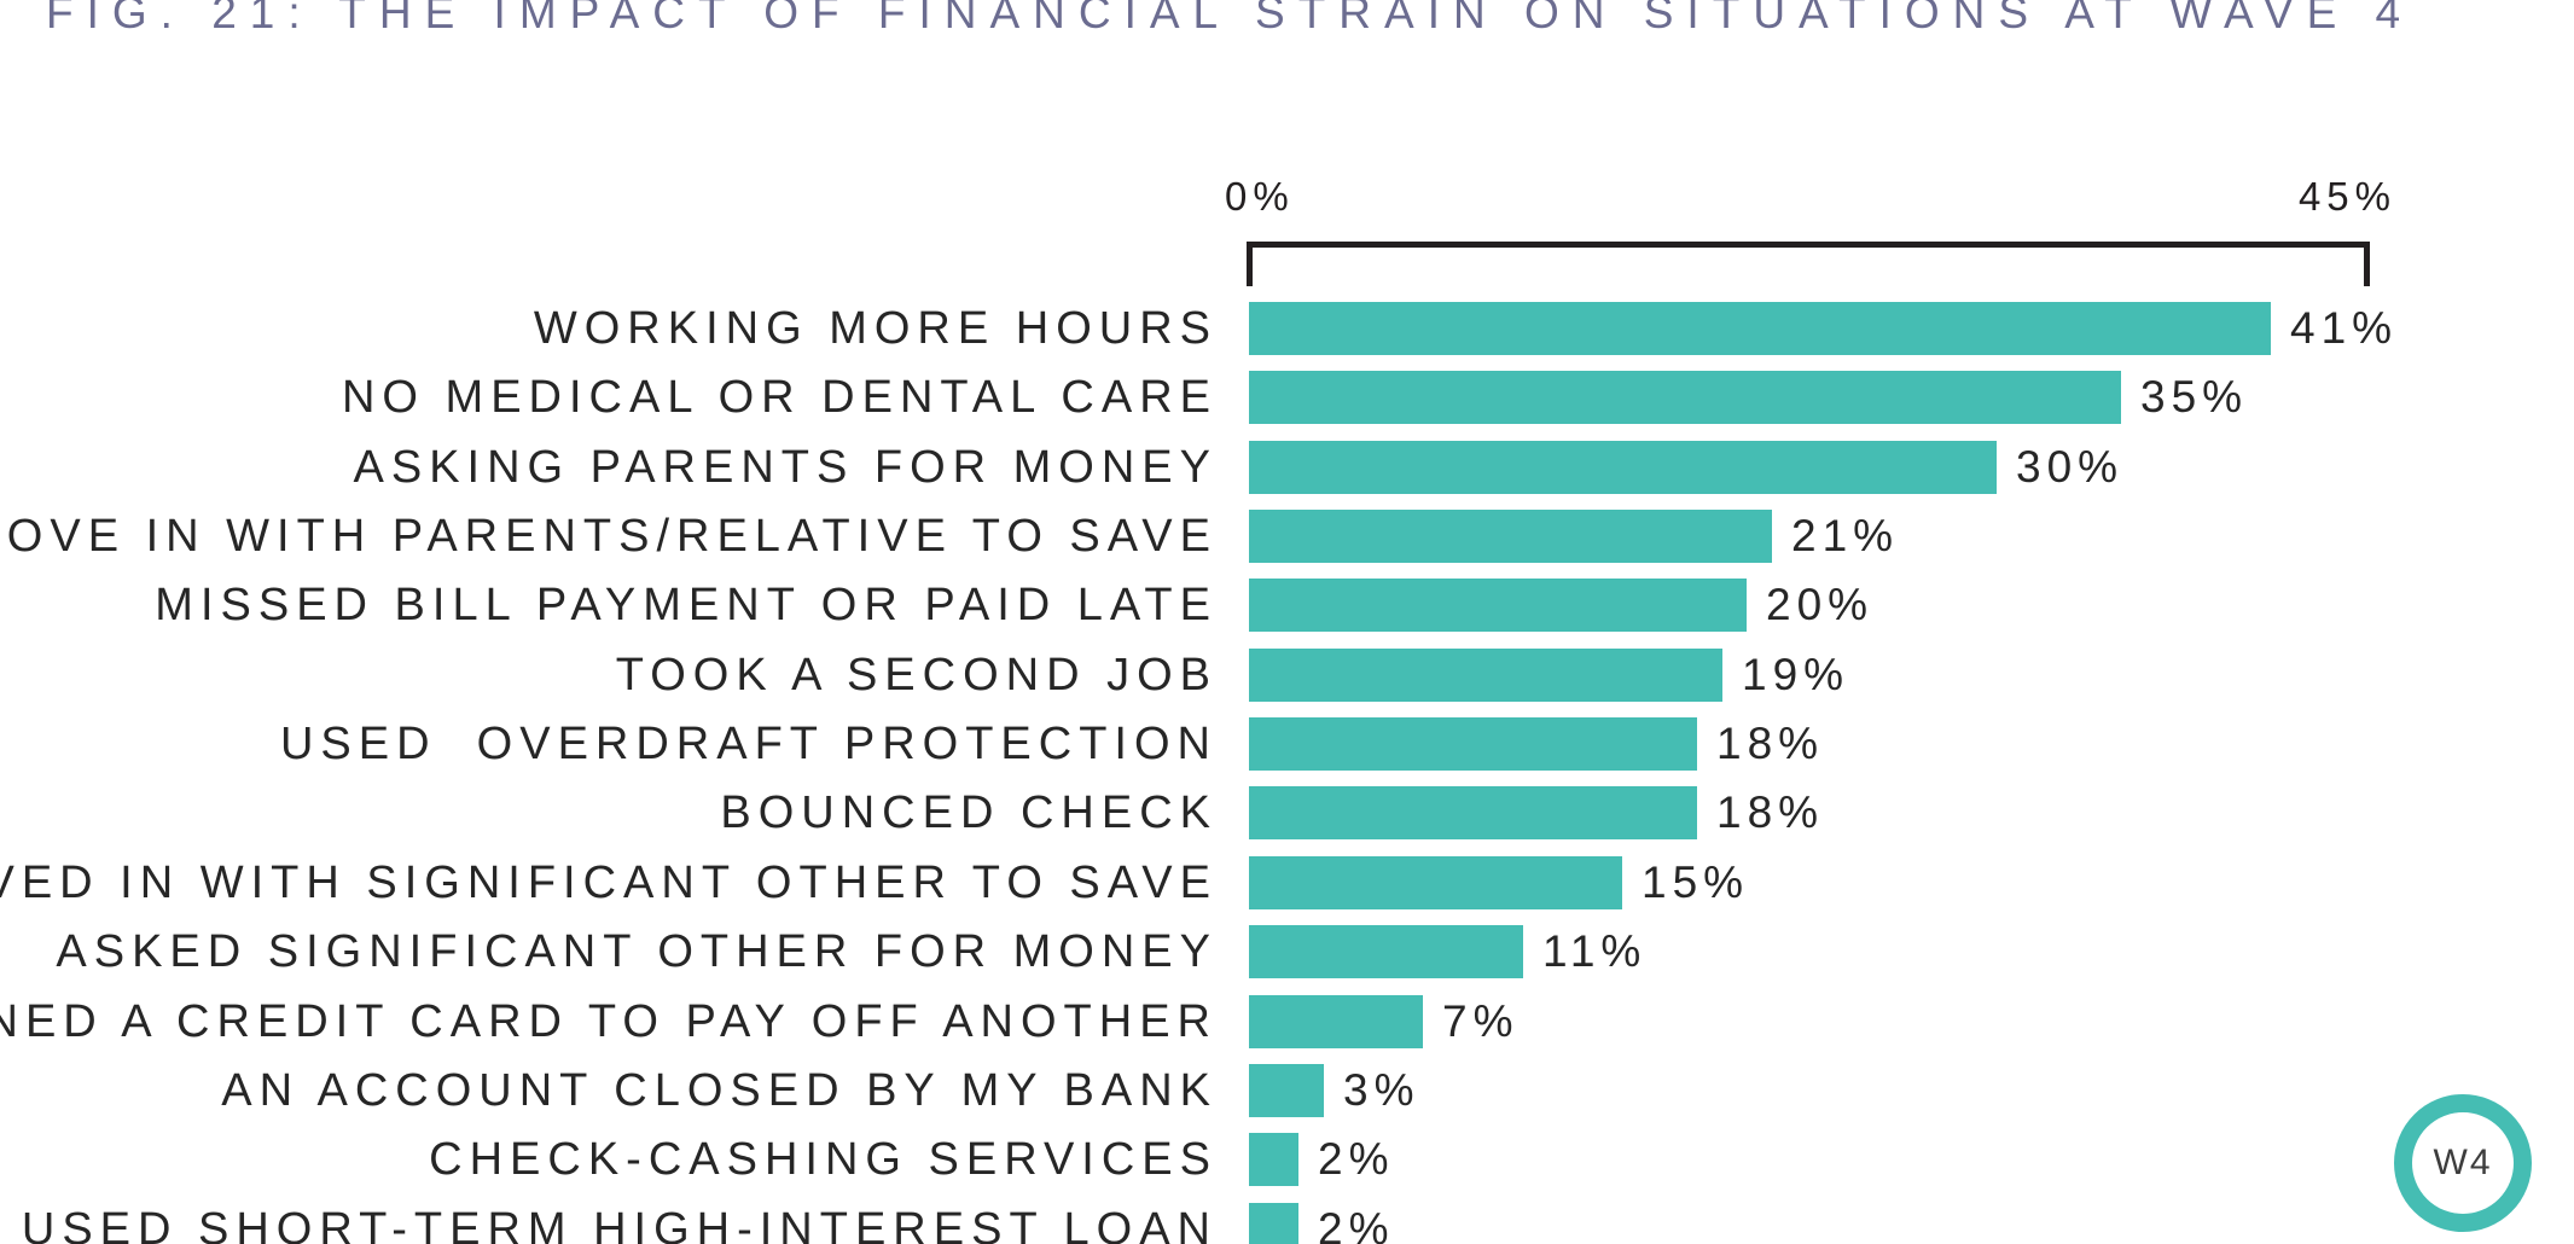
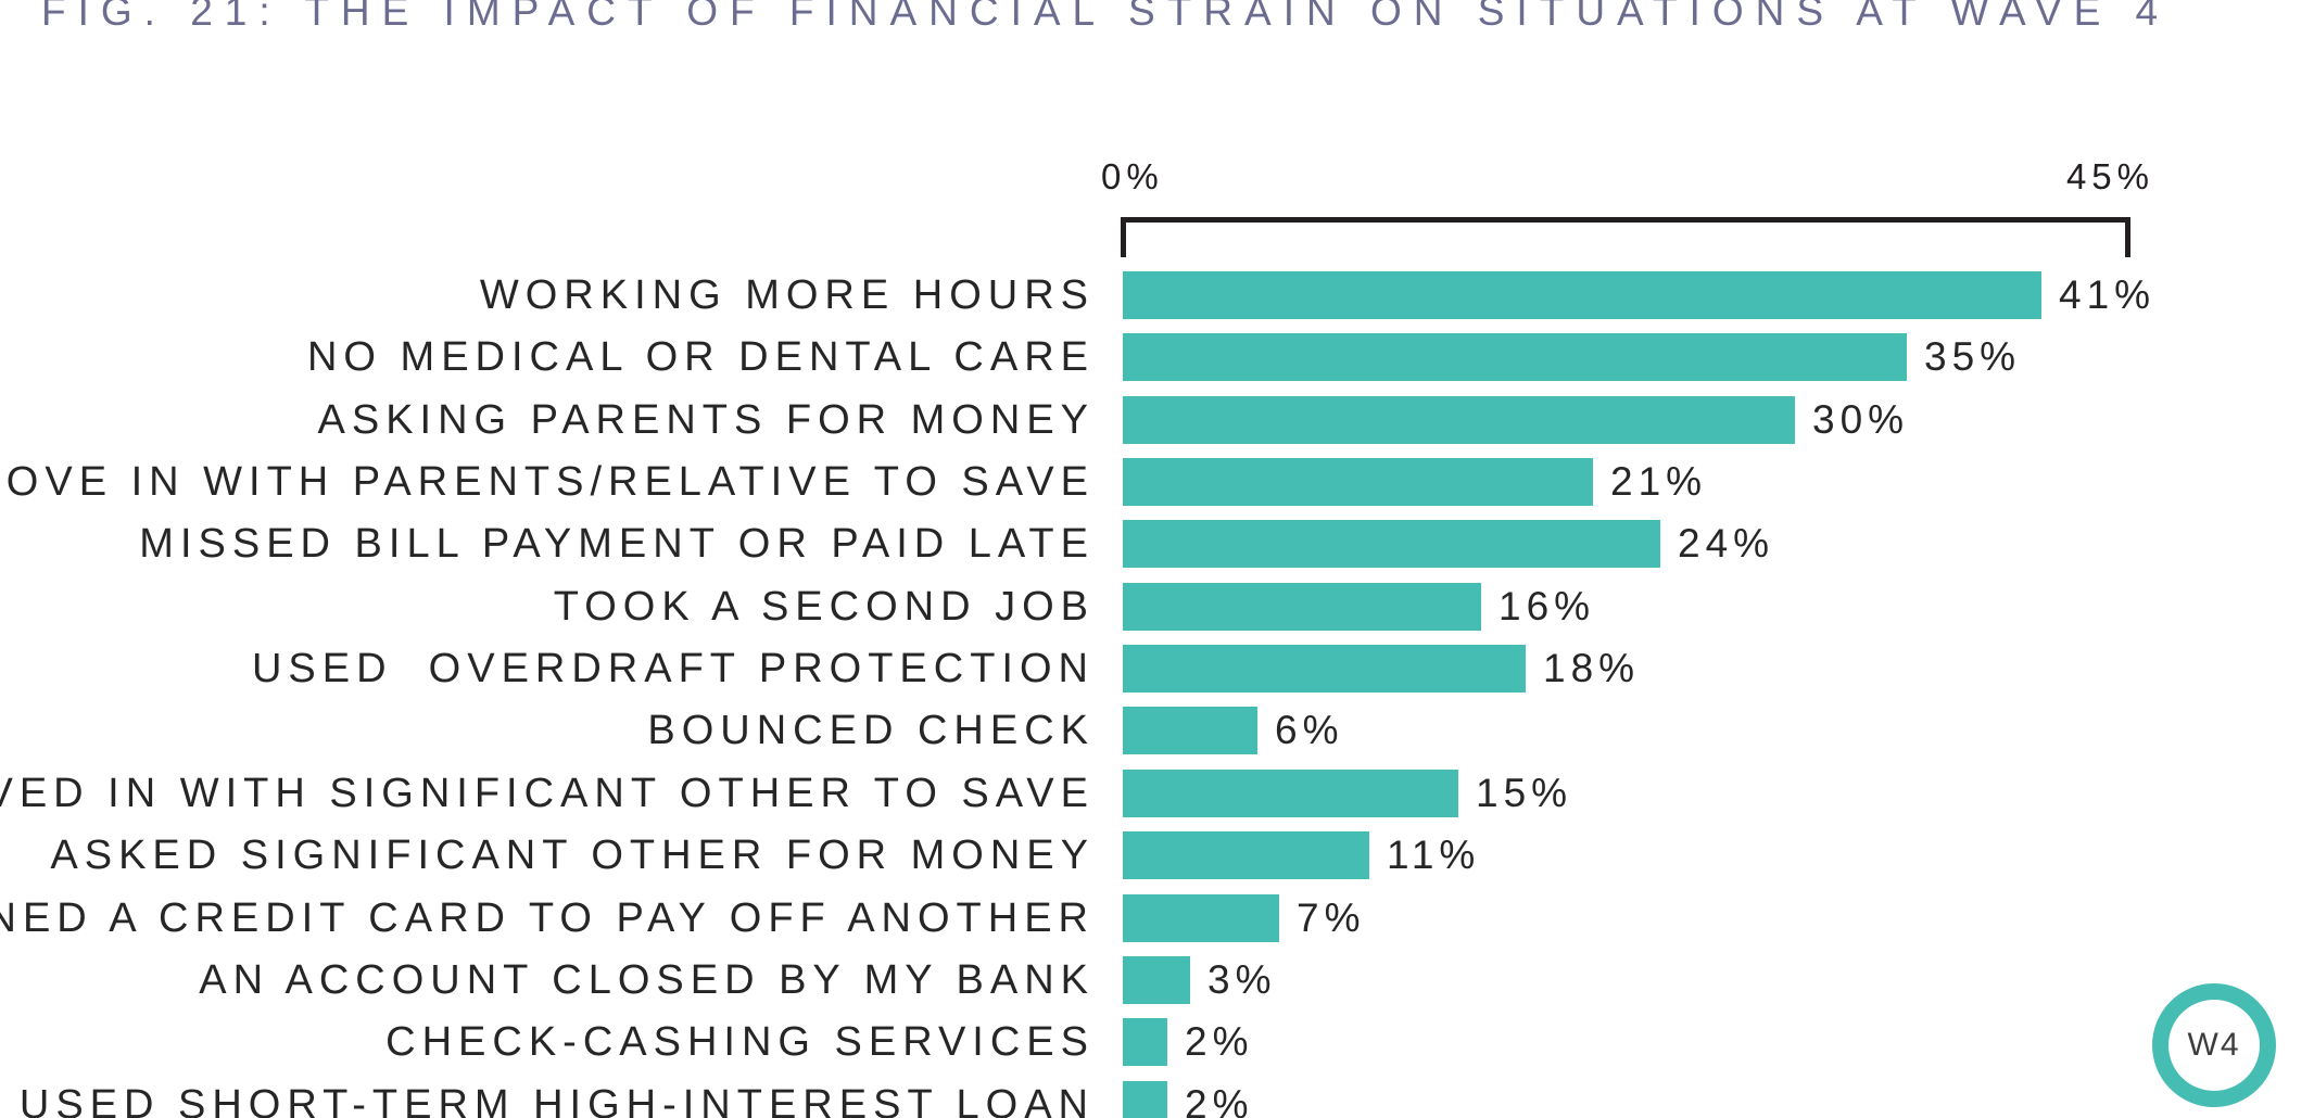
MISSED BILL PAYMENT OR PAID LATE: 20% -> 24%
TOOK A SECOND JOB: 19% -> 16%
BOUNCED CHECK: 18% -> 6%
